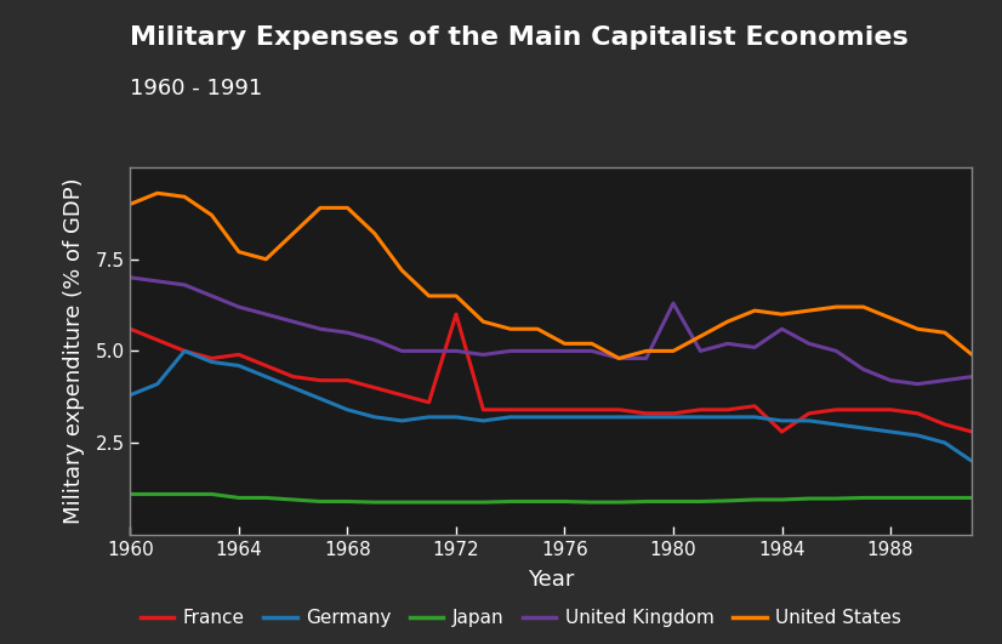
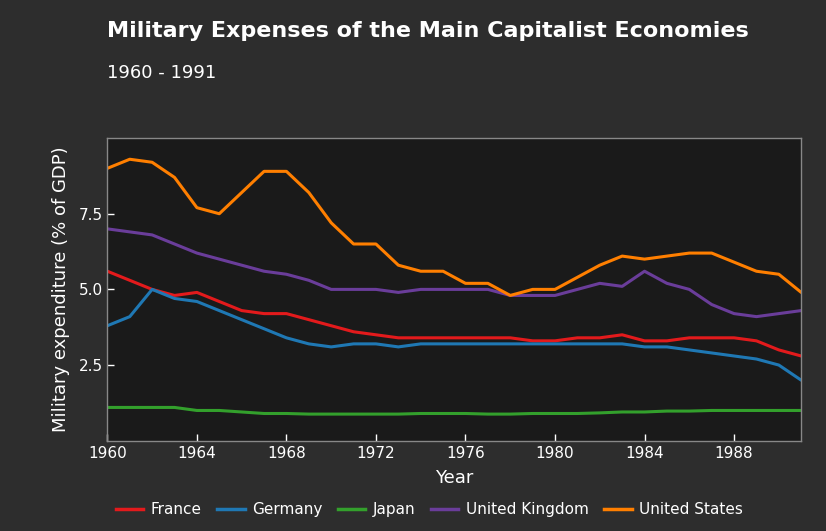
France/1972: 6.0 -> 3.5
United Kingdom/1980: 6.3 -> 4.8
France/1984: 2.8 -> 3.3
